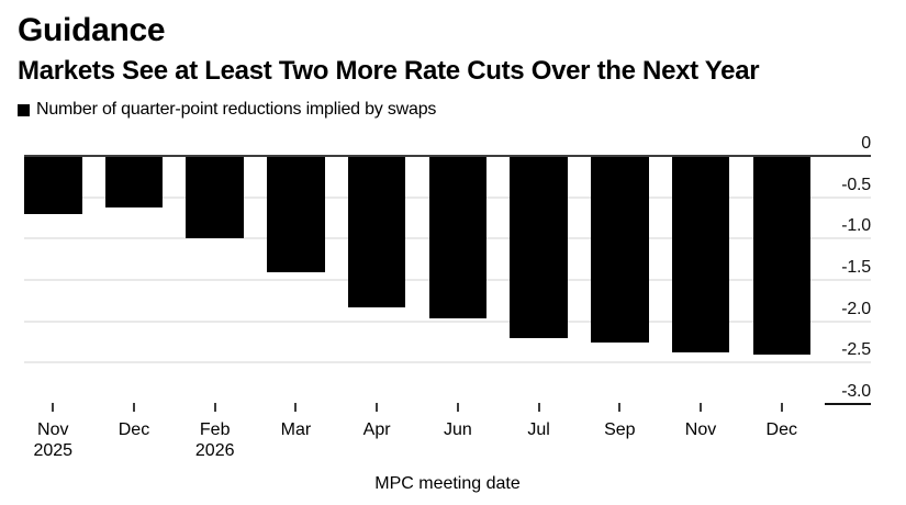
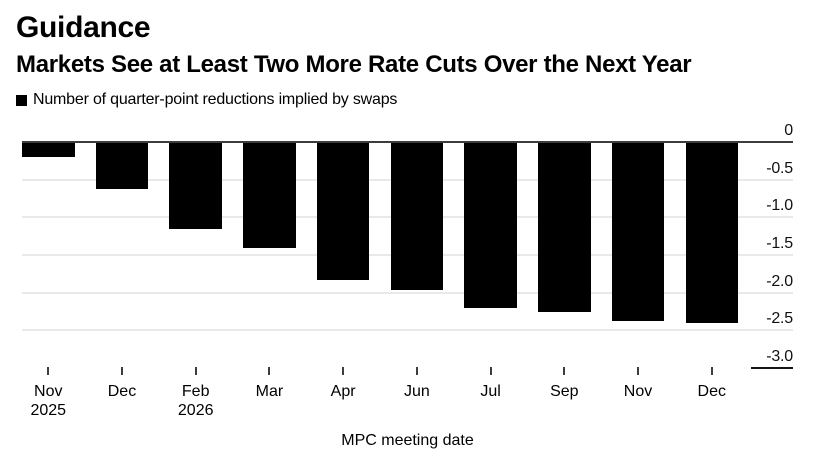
Nov 2025: -0.7 -> -0.2
Feb 2026: -1.0 -> -1.1
